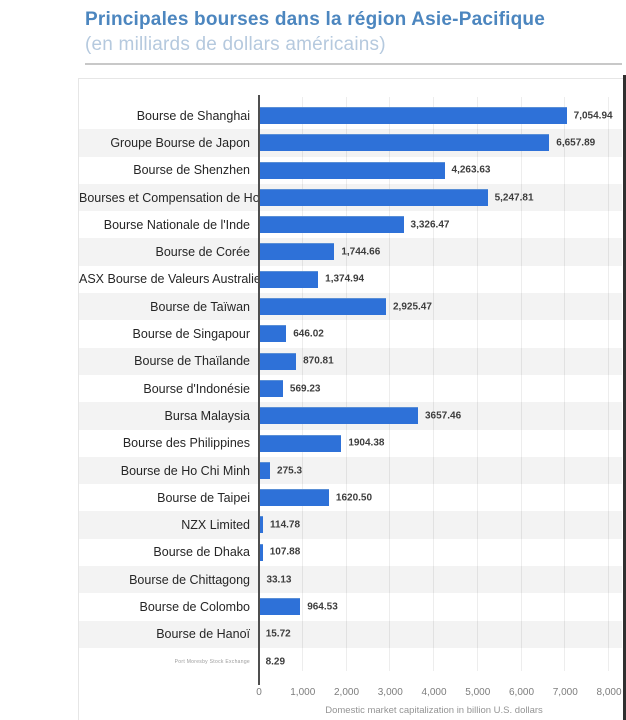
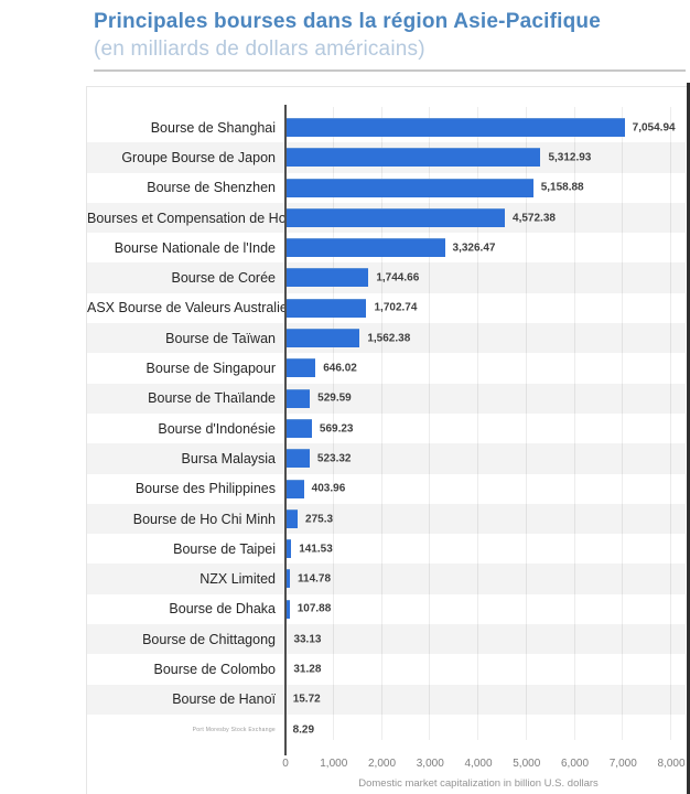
Groupe Bourse de Japon: 6,657.89 -> 5,312.93
Bourse de Shenzhen: 4,263.63 -> 5,158.88
Bourses et Compensation de Hong Kong: 5,247.81 -> 4,572.38
ASX Bourse de Valeurs Australienne: 1,374.94 -> 1,702.74
Bourse de Taïwan: 2,925.47 -> 1,562.38
Bourse de Thaïlande: 870.81 -> 529.59
Bursa Malaysia: 3657.46 -> 523.32
Bourse des Philippines: 1904.38 -> 403.96
Bourse de Taipei: 1620.50 -> 141.53
Bourse de Colombo: 964.53 -> 31.28
